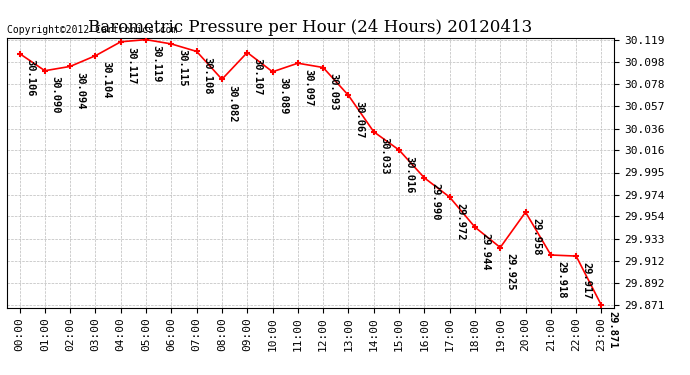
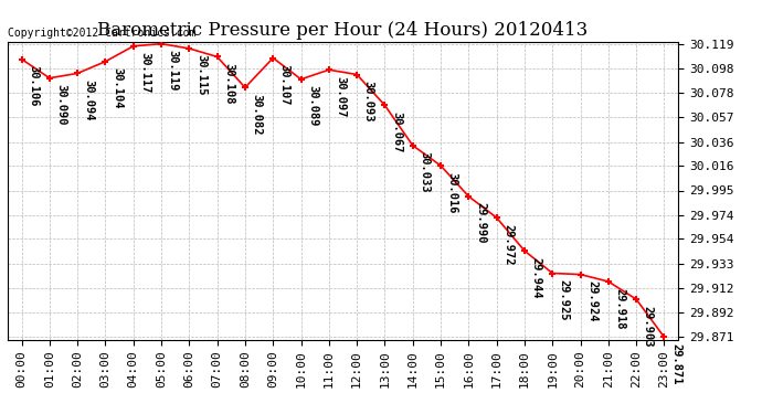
20:00: 29.958 -> 29.924
22:00: 29.917 -> 29.903
